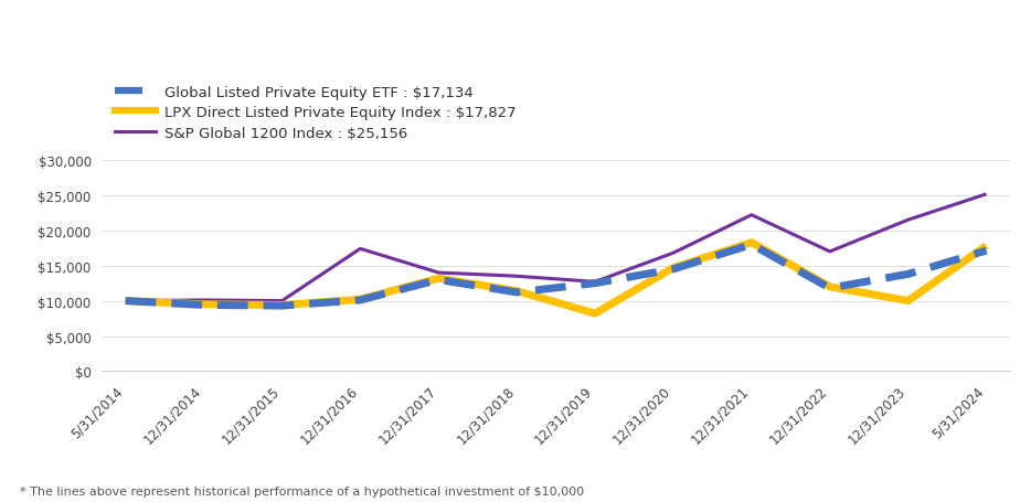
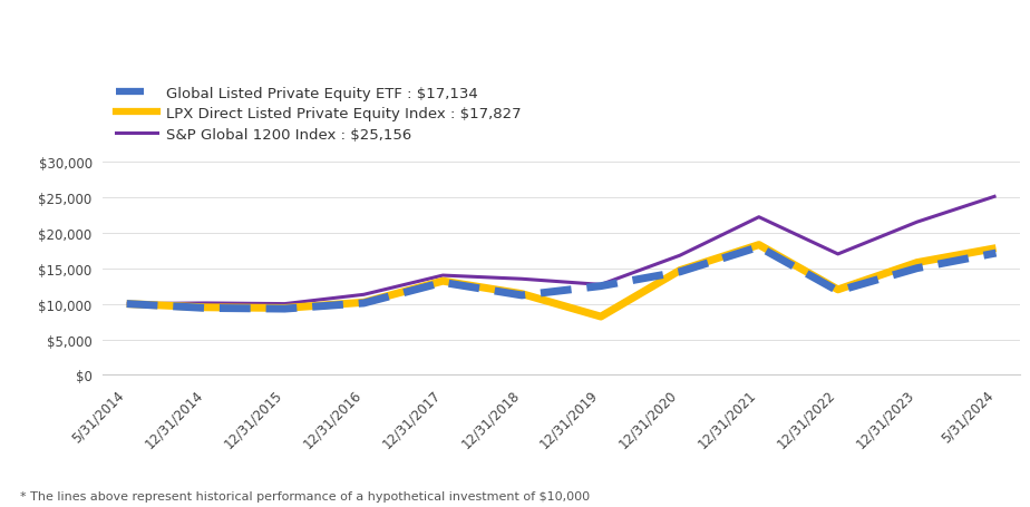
S&P Global 1200 Index : $25,156/12/31/2016: $17,400 -> $11,300
Global Listed Private Equity ETF : $17,134/12/31/2023: $13,800 -> $15,000
LPX Direct Listed Private Equity Index : $17,827/12/31/2023: $10,000 -> $15,800
